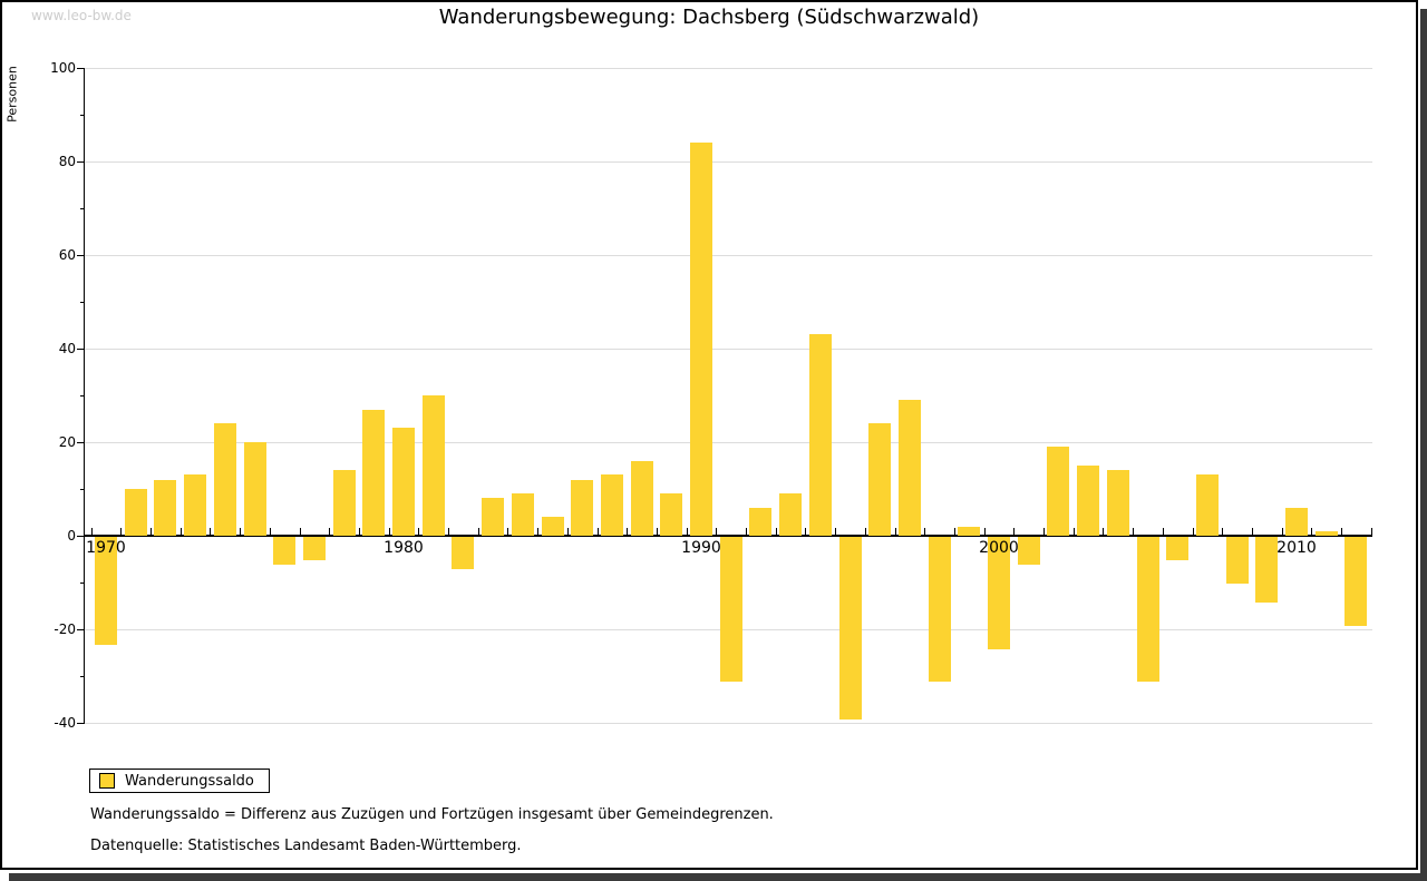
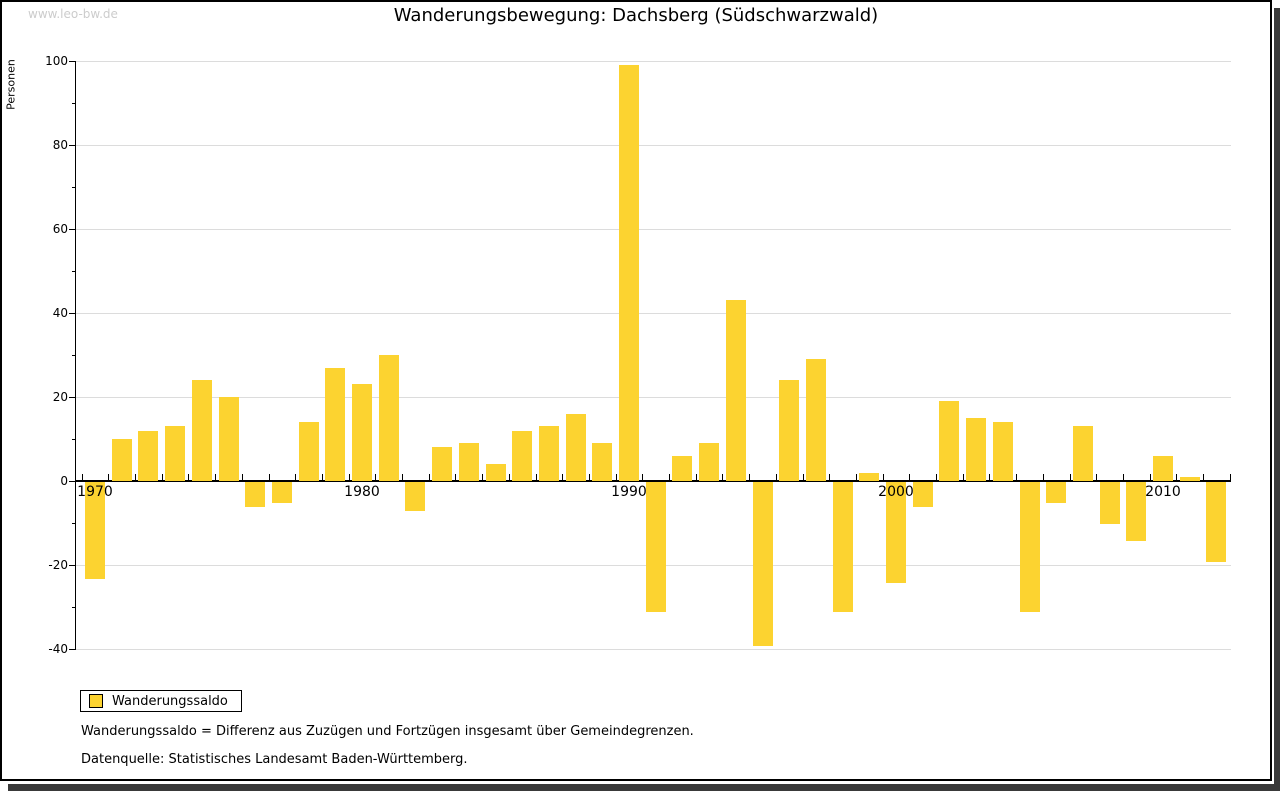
1990: 84 -> 99
